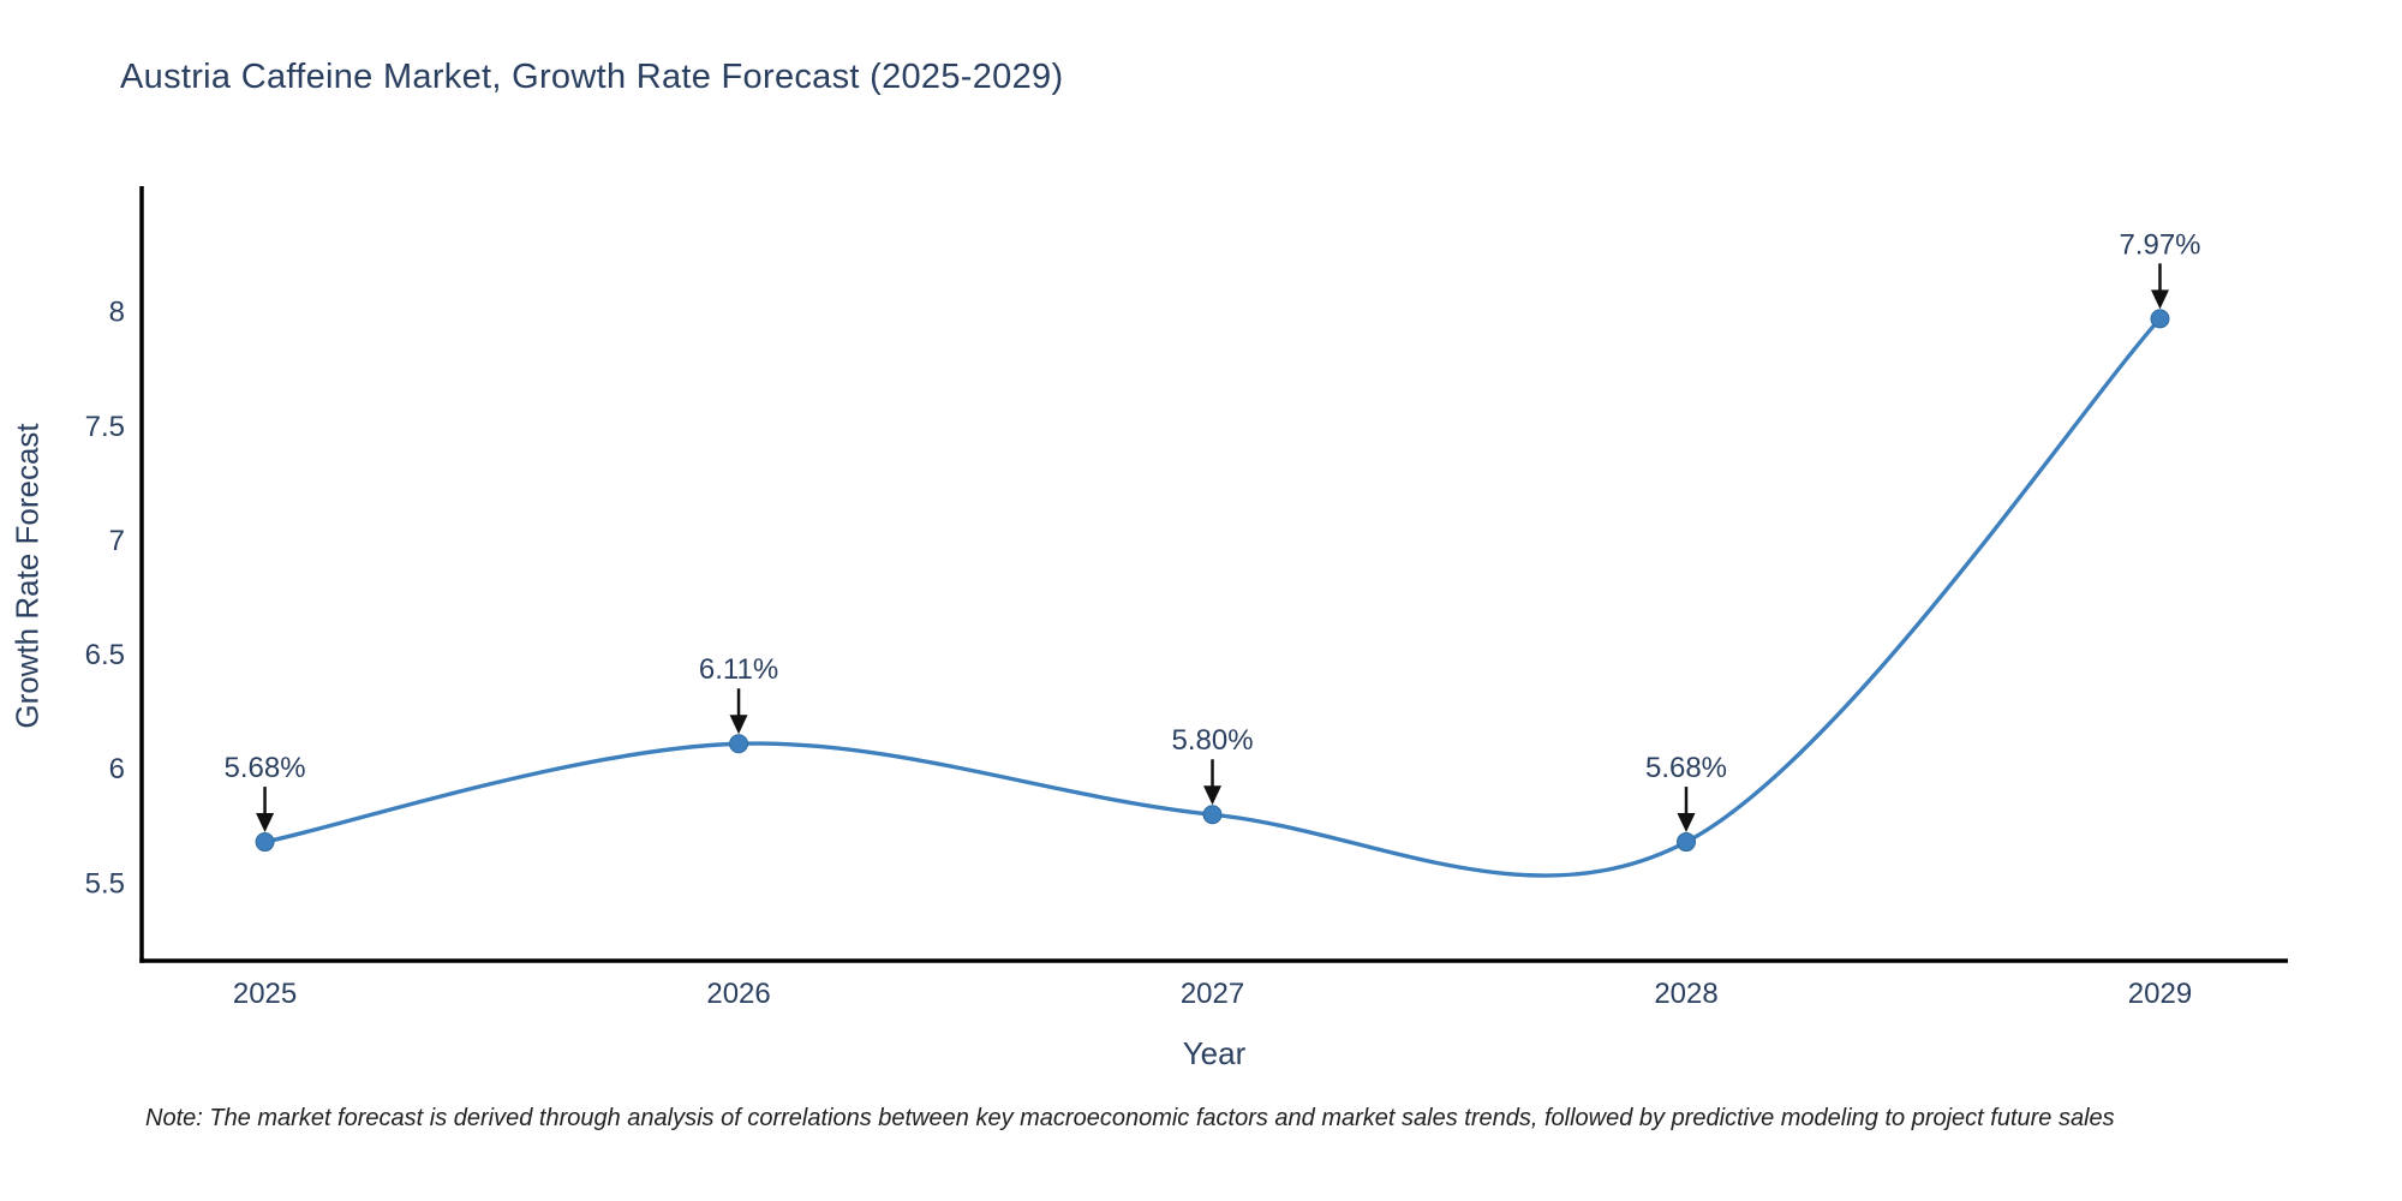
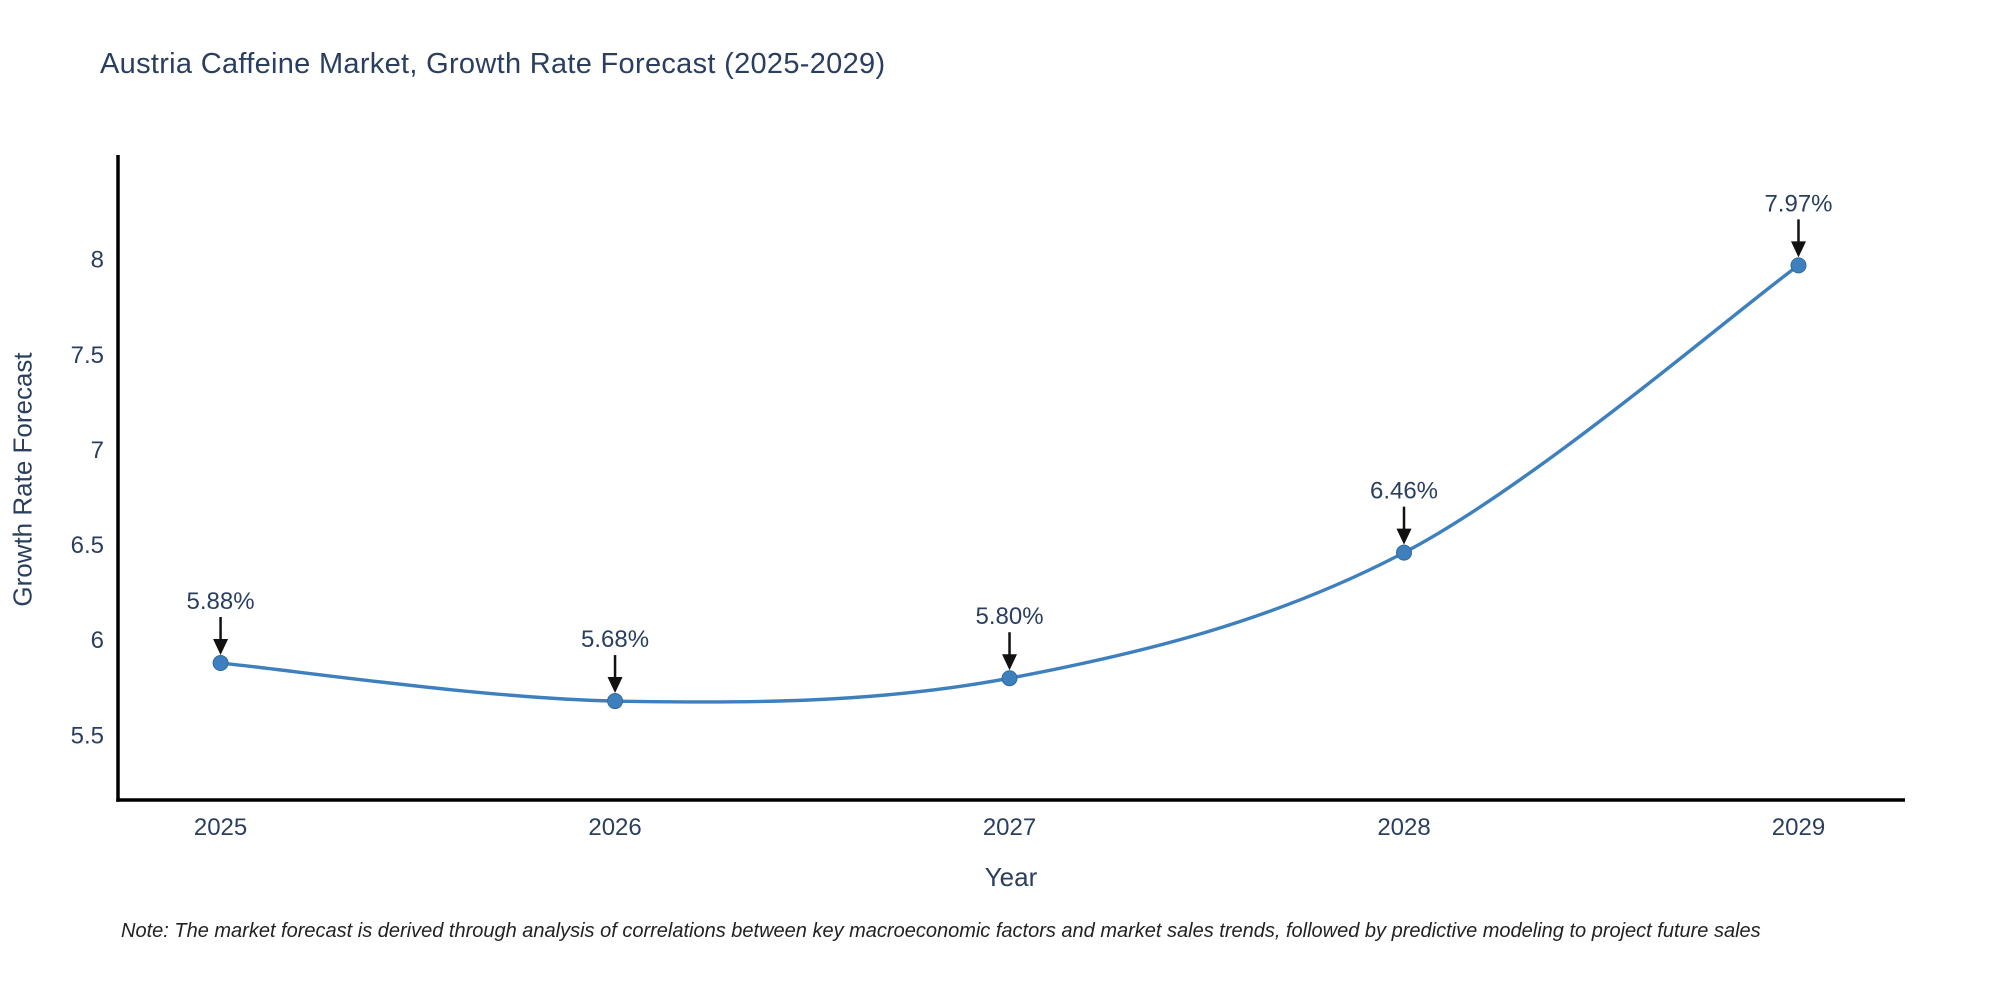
2025: 5.68% -> 5.88%
2026: 6.11% -> 5.68%
2028: 5.68% -> 6.46%
